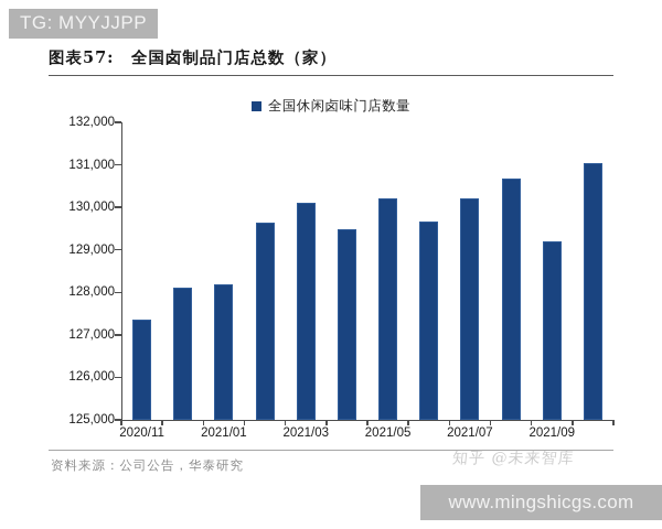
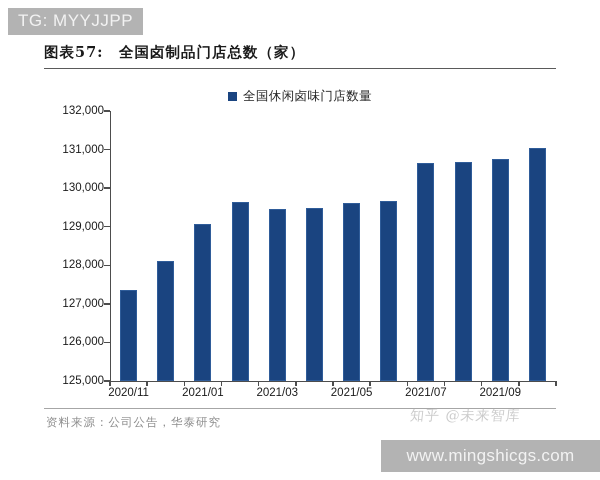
2021/01: 128200 -> 129100
2021/03: 130100 -> 129500
2021/05: 130200 -> 129600
2021/07: 130200 -> 130600
2021/09: 129200 -> 130800
